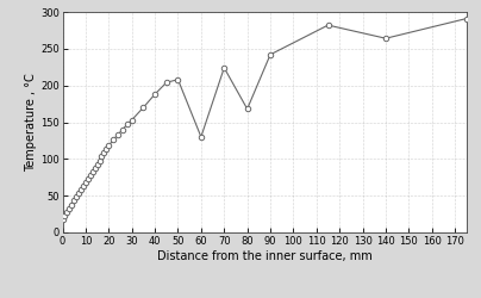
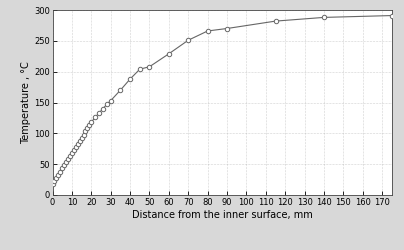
60: 130 -> 229
70: 224 -> 251
80: 168 -> 266
90: 242 -> 270
140: 264 -> 288
